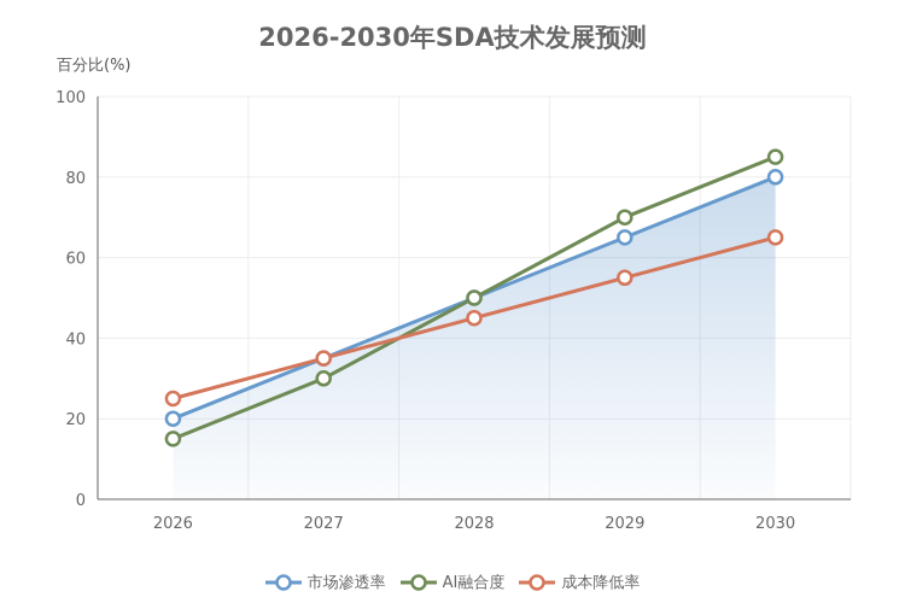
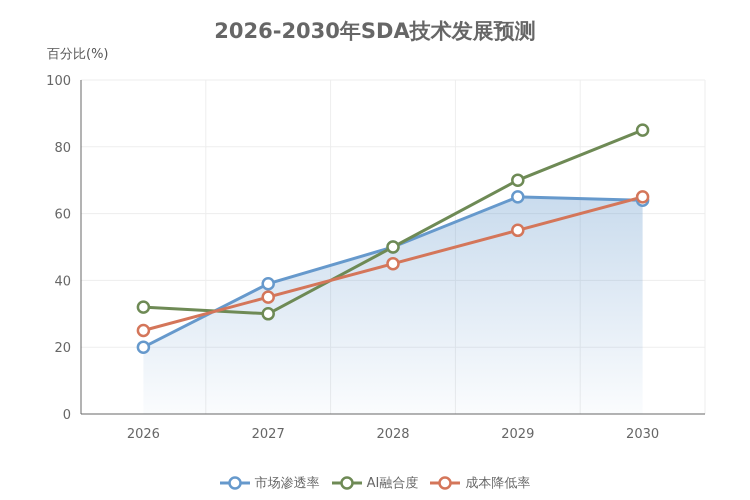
AI融合度/2026: 15 -> 32
市场渗透率/2027: 35 -> 39
市场渗透率/2030: 80 -> 64
